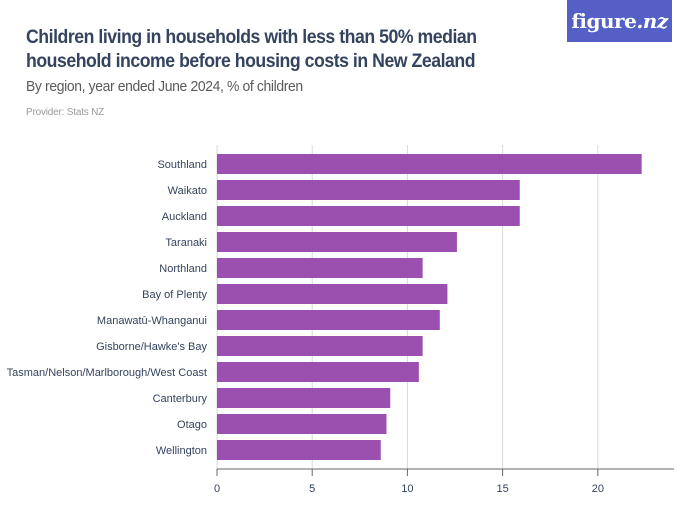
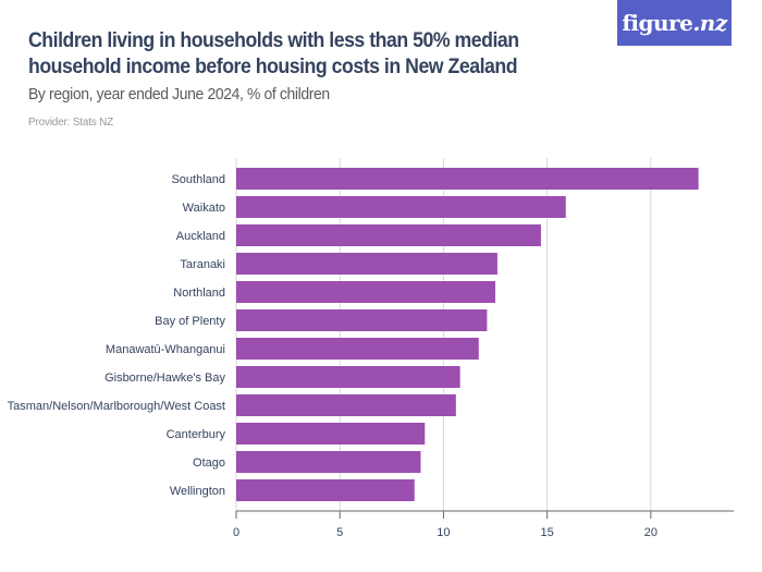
Auckland: 15.9 -> 14.7
Northland: 10.8 -> 12.5
